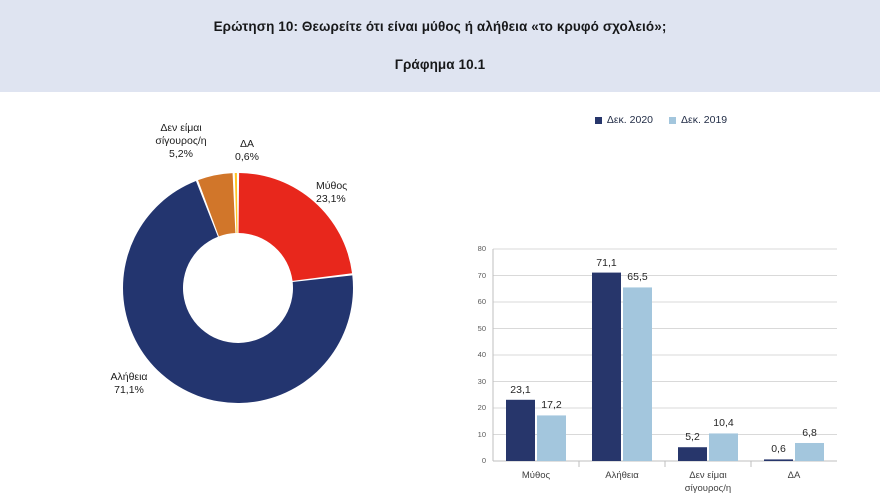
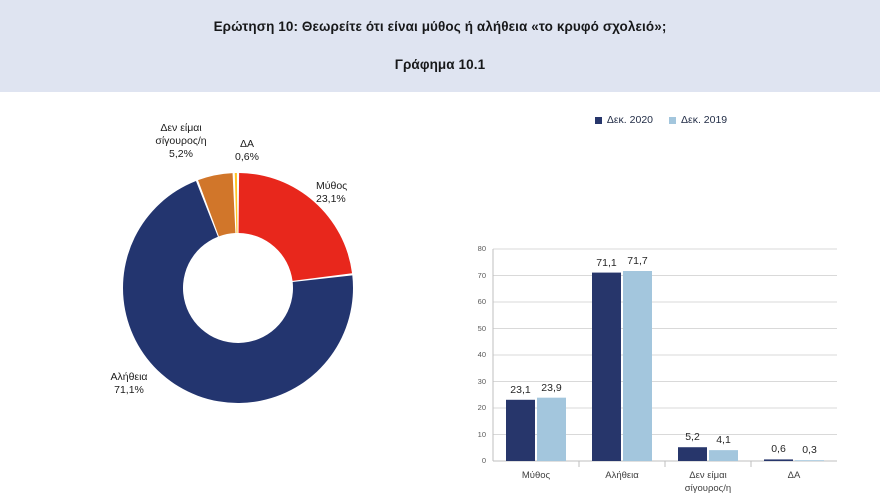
Δεκ. 2019/Μύθος: 17,2 -> 23,9
Δεκ. 2019/Αλήθεια: 65,5 -> 71,7
Δεκ. 2019/Δεν είμαι σίγουρος/η: 10,4 -> 4,1
Δεκ. 2019/ΔΑ: 6,8 -> 0,3
